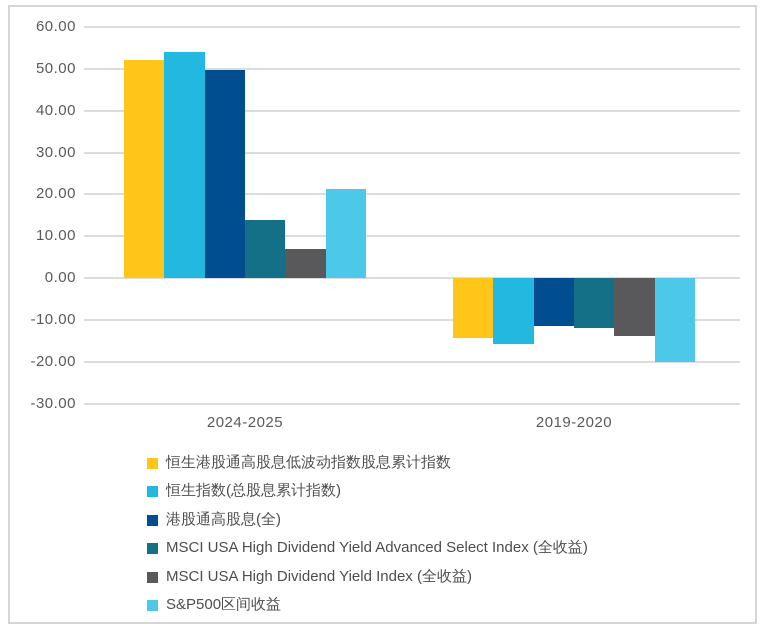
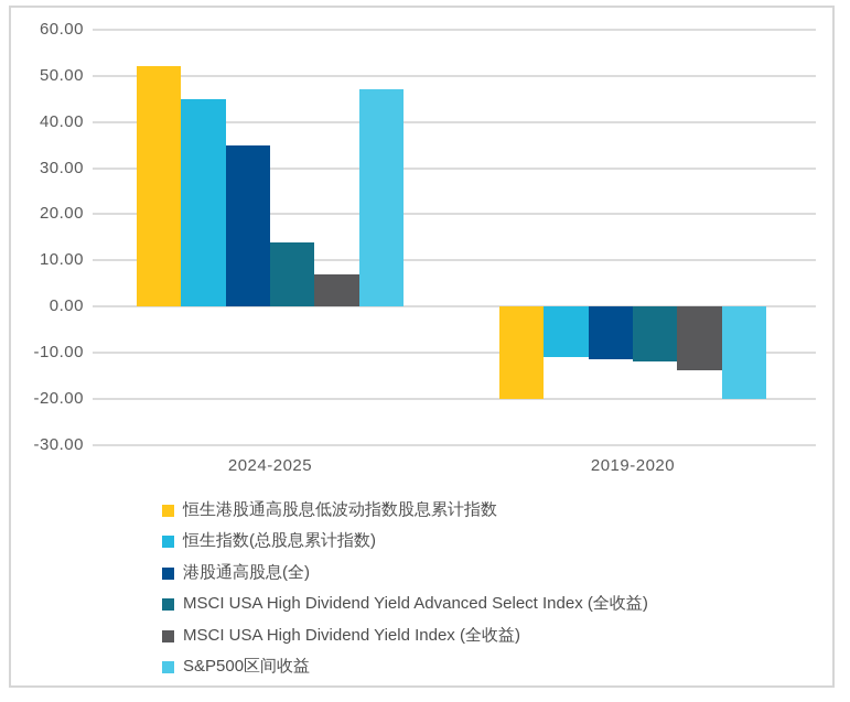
恒生指数(总股息累计指数)/2024-2025: 54 -> 45
港股通高股息(全)/2024-2025: 50 -> 35
S&P500区间收益/2024-2025: 21 -> 47
恒生港股通高股息低波动指数股息累计指数/2019-2020: -14 -> -20
恒生指数(总股息累计指数)/2019-2020: -16 -> -11
